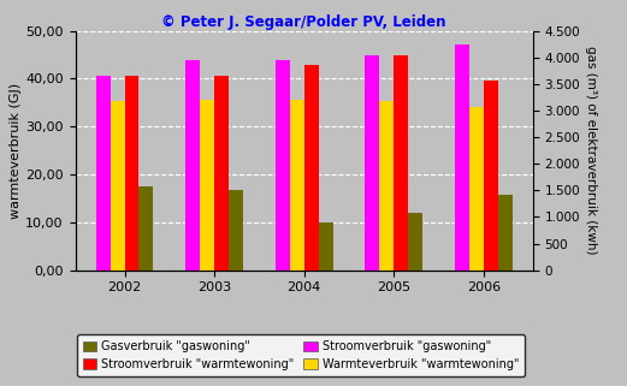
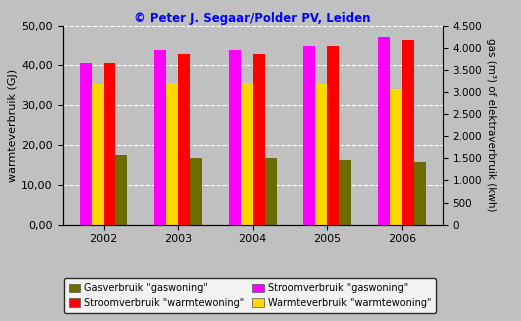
Stroomverbruik "warmtewoning"/2003: 40,5 -> 42,8
Gasverbruik "gaswoning"/2004: 10,0 -> 16,8
Gasverbruik "gaswoning"/2005: 12,0 -> 16,2
Stroomverbruik "warmtewoning"/2006: 39,5 -> 46,3
